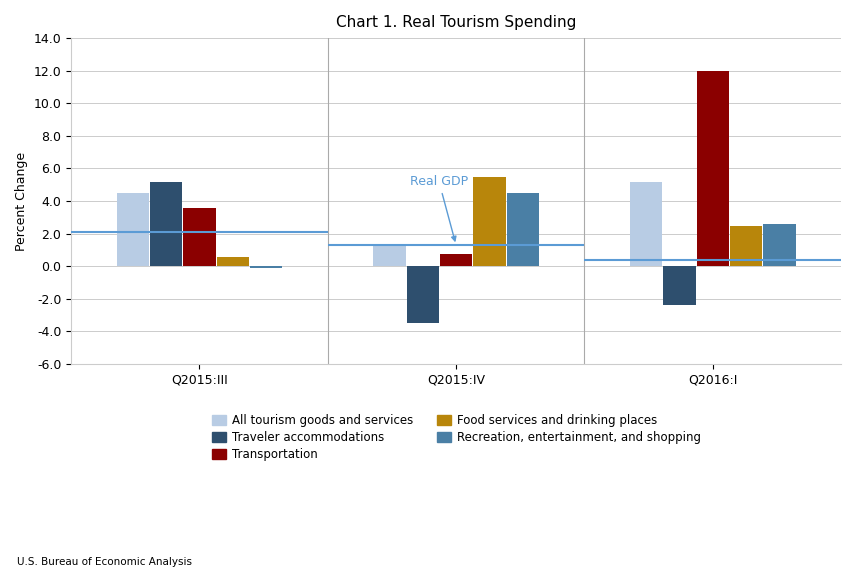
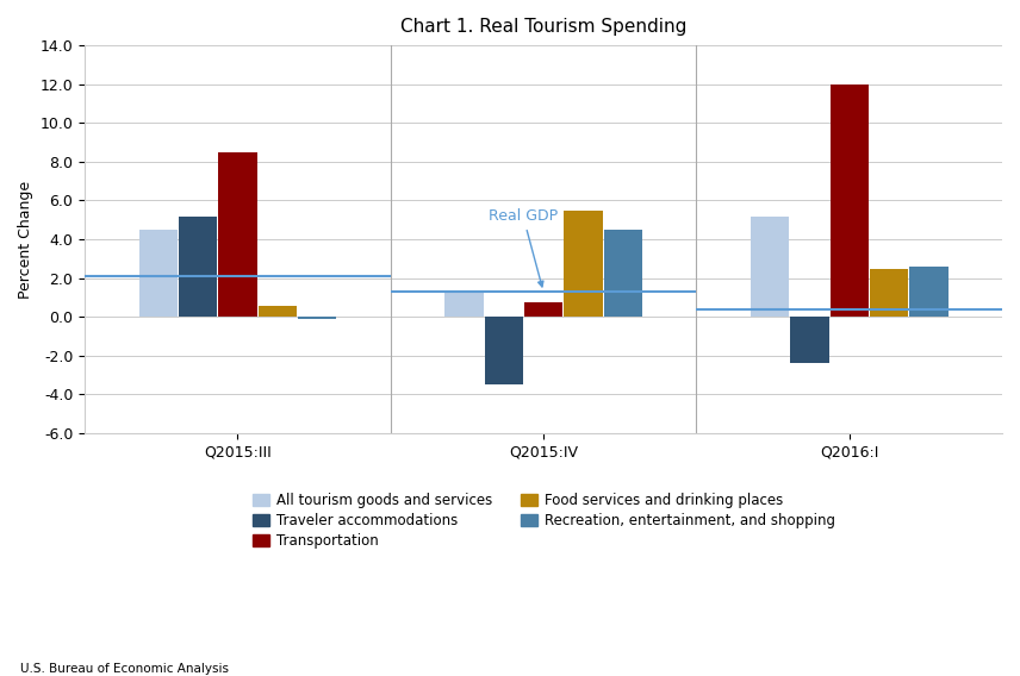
Transportation/Q2015:III: 3.6 -> 8.5
